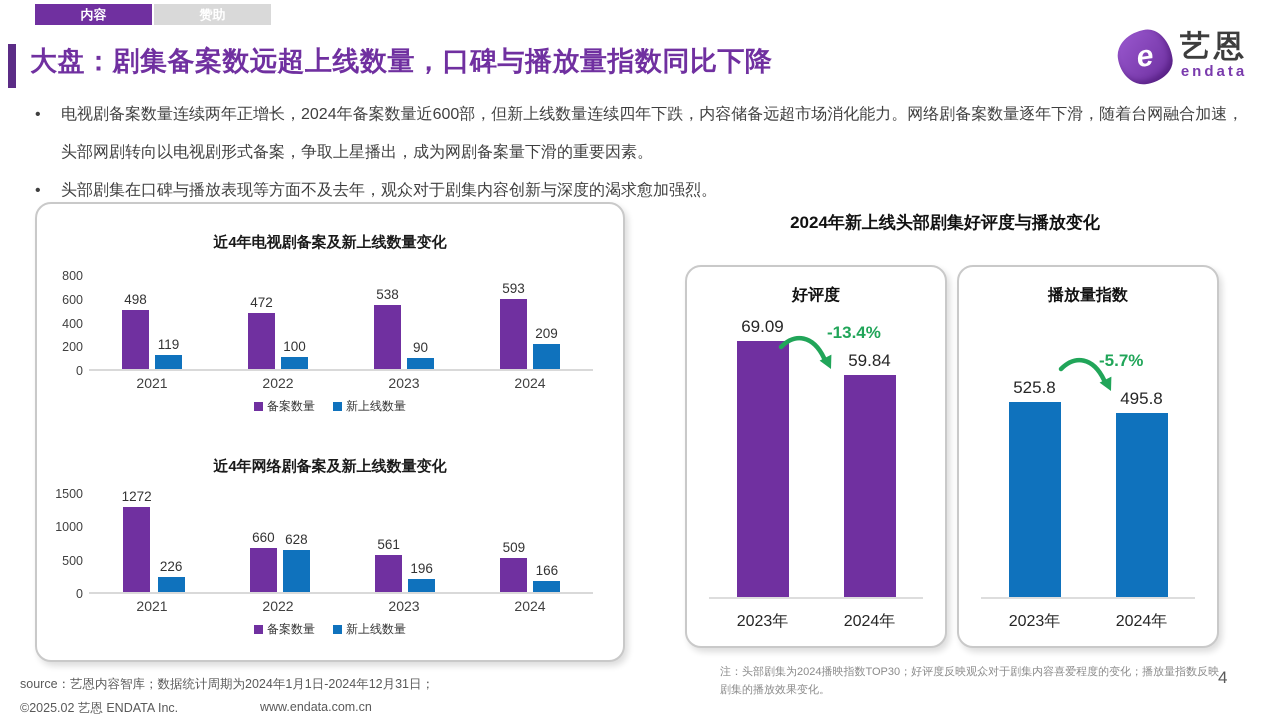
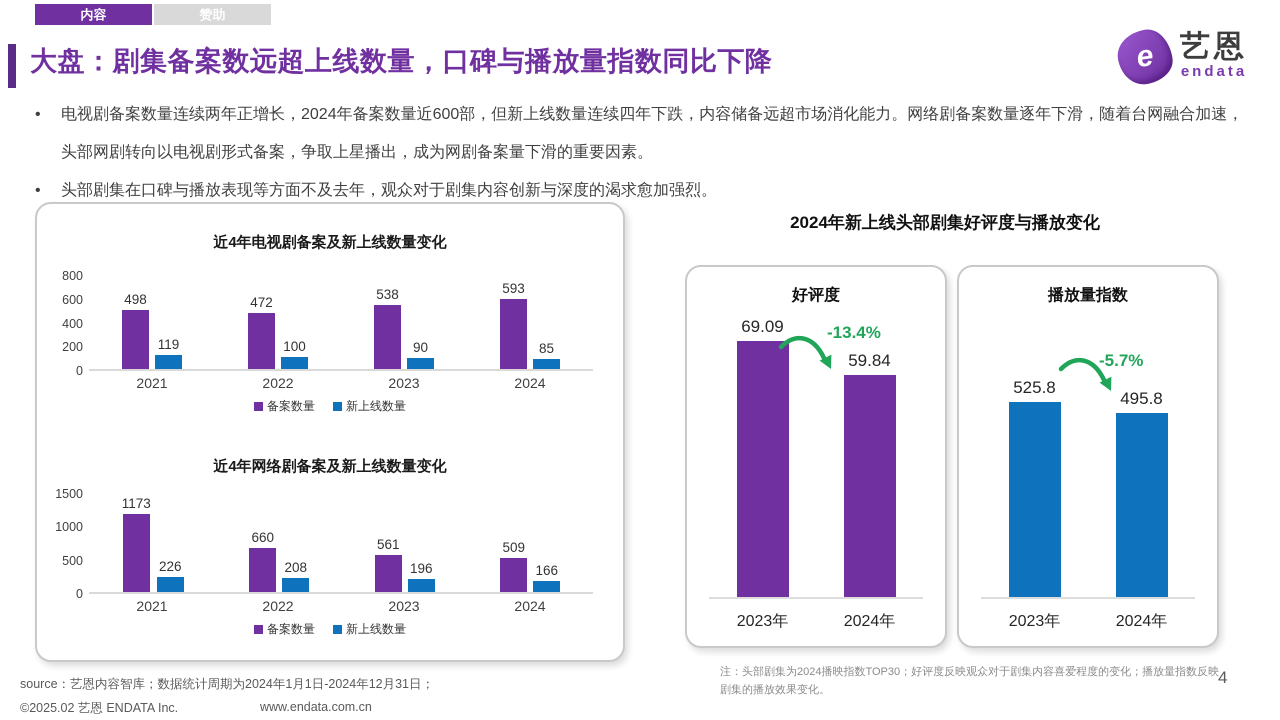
近4年电视剧备案及新上线数量变化/新上线数量/2024: 209 -> 85
近4年网络剧备案及新上线数量变化/备案数量/2021: 1272 -> 1173
近4年网络剧备案及新上线数量变化/新上线数量/2022: 628 -> 208
